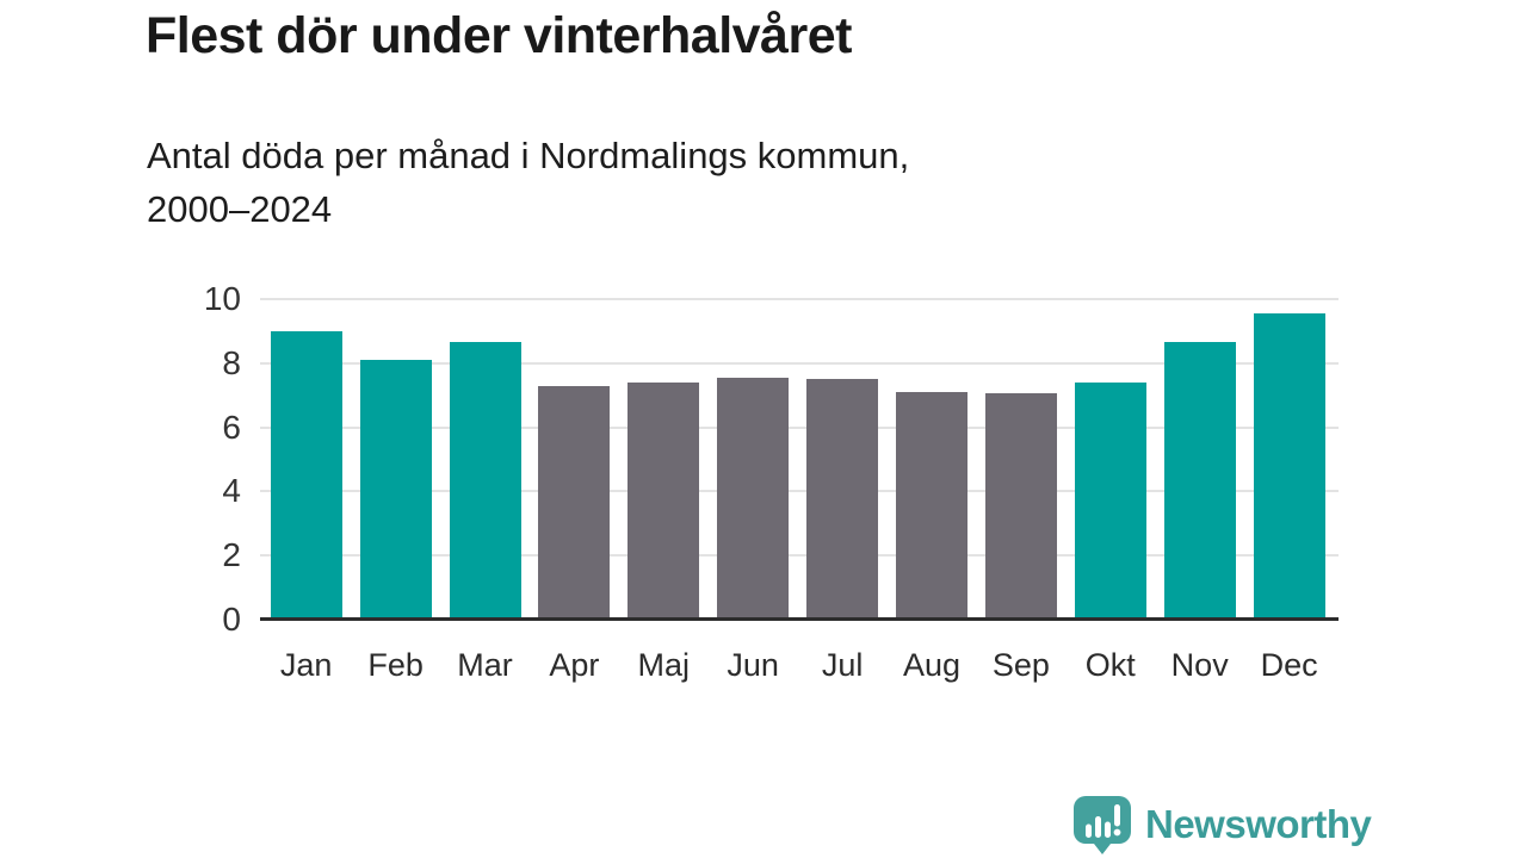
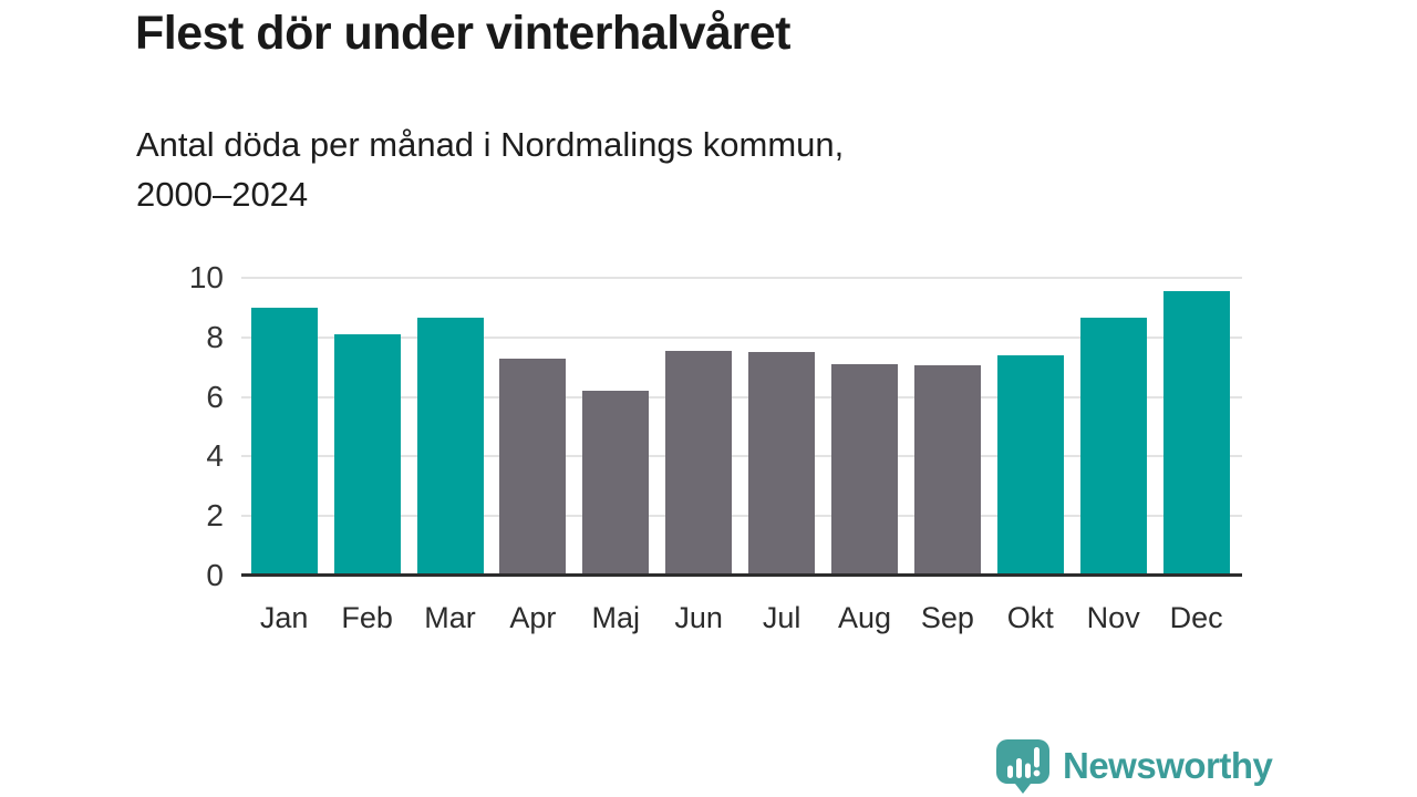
Maj: 7.4 -> 6.2
